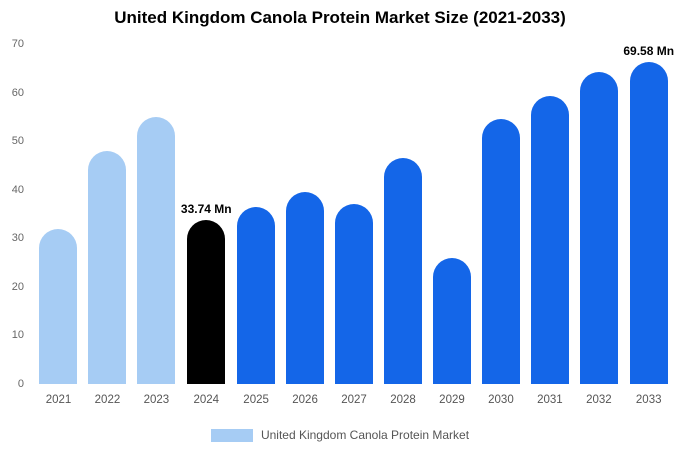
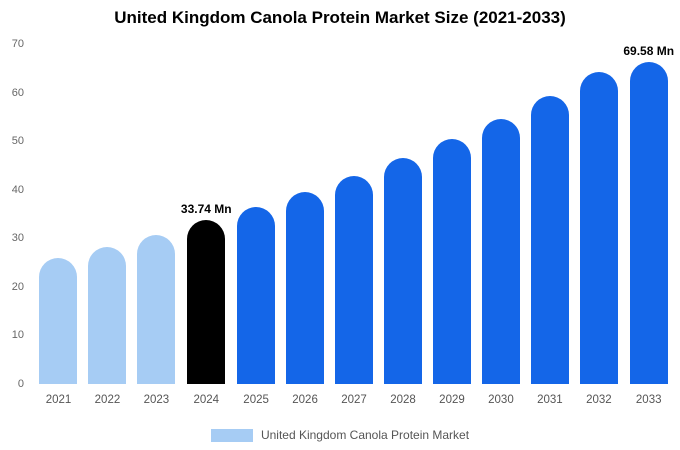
2021: 32 -> 26
2022: 48 -> 28
2023: 55 -> 31
2027: 37 -> 43
2029: 26 -> 50
